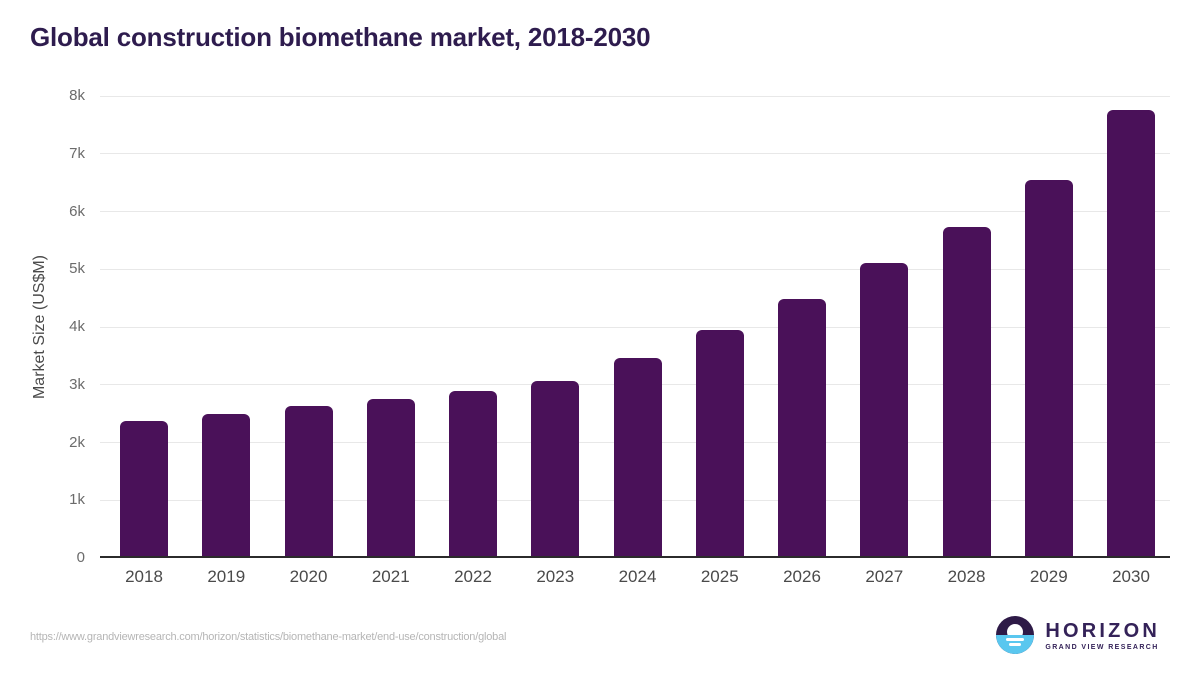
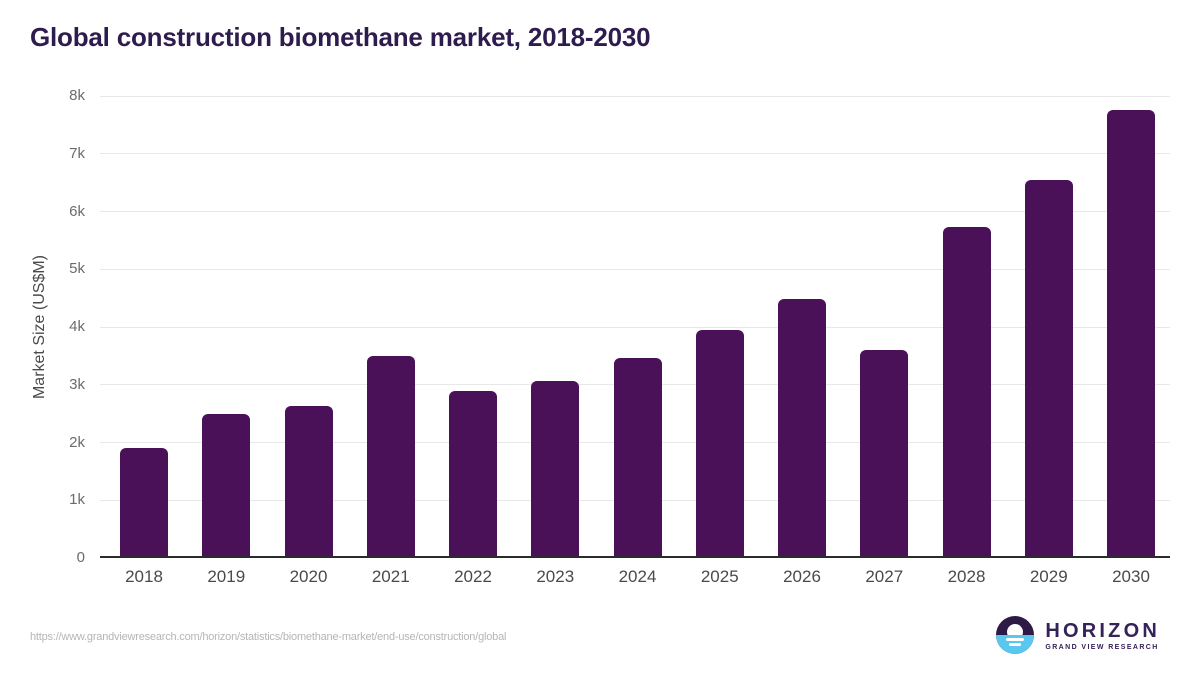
2018: 2.4k -> 1.9k
2021: 2.8k -> 3.5k
2027: 5.1k -> 3.6k
